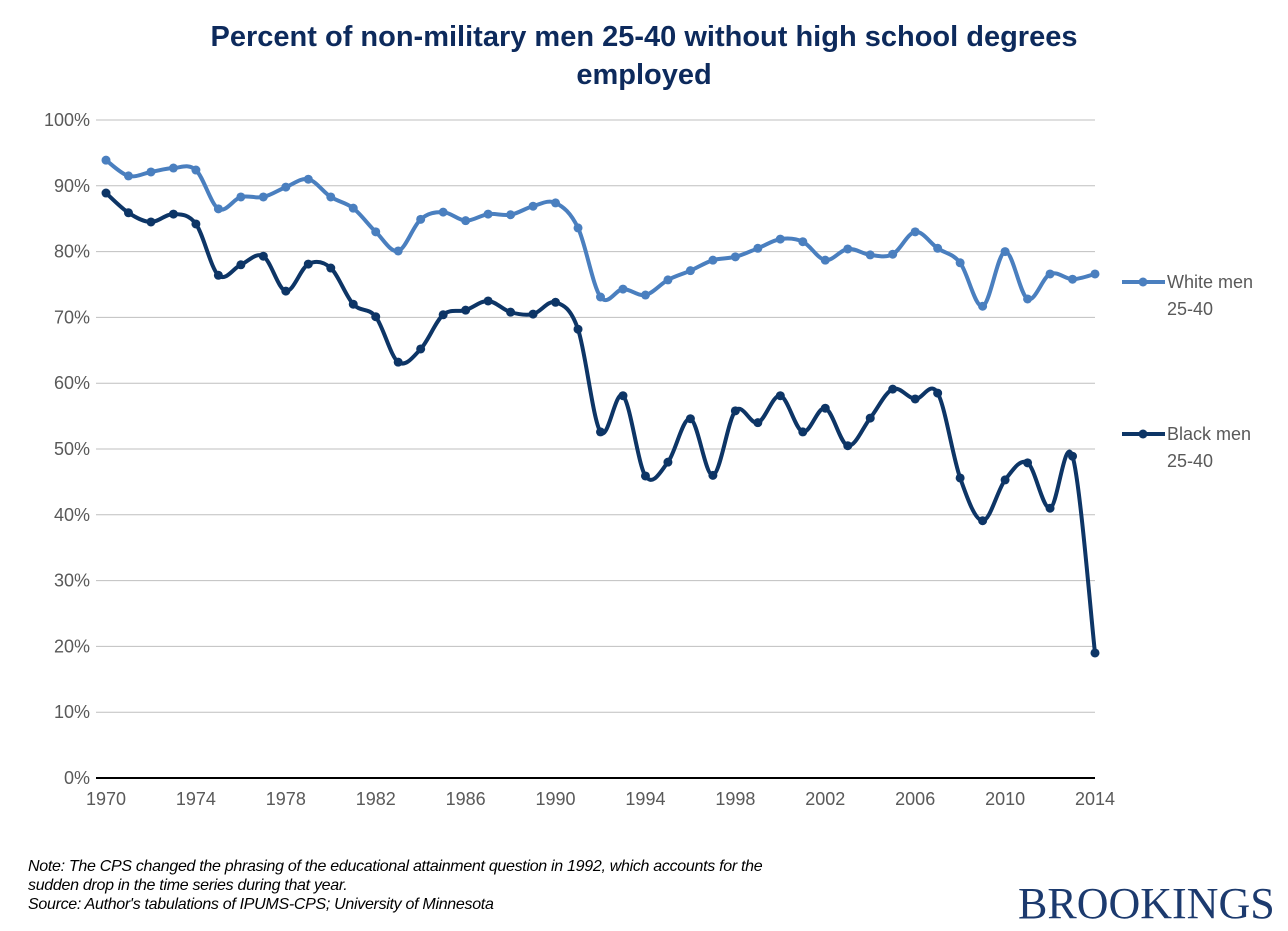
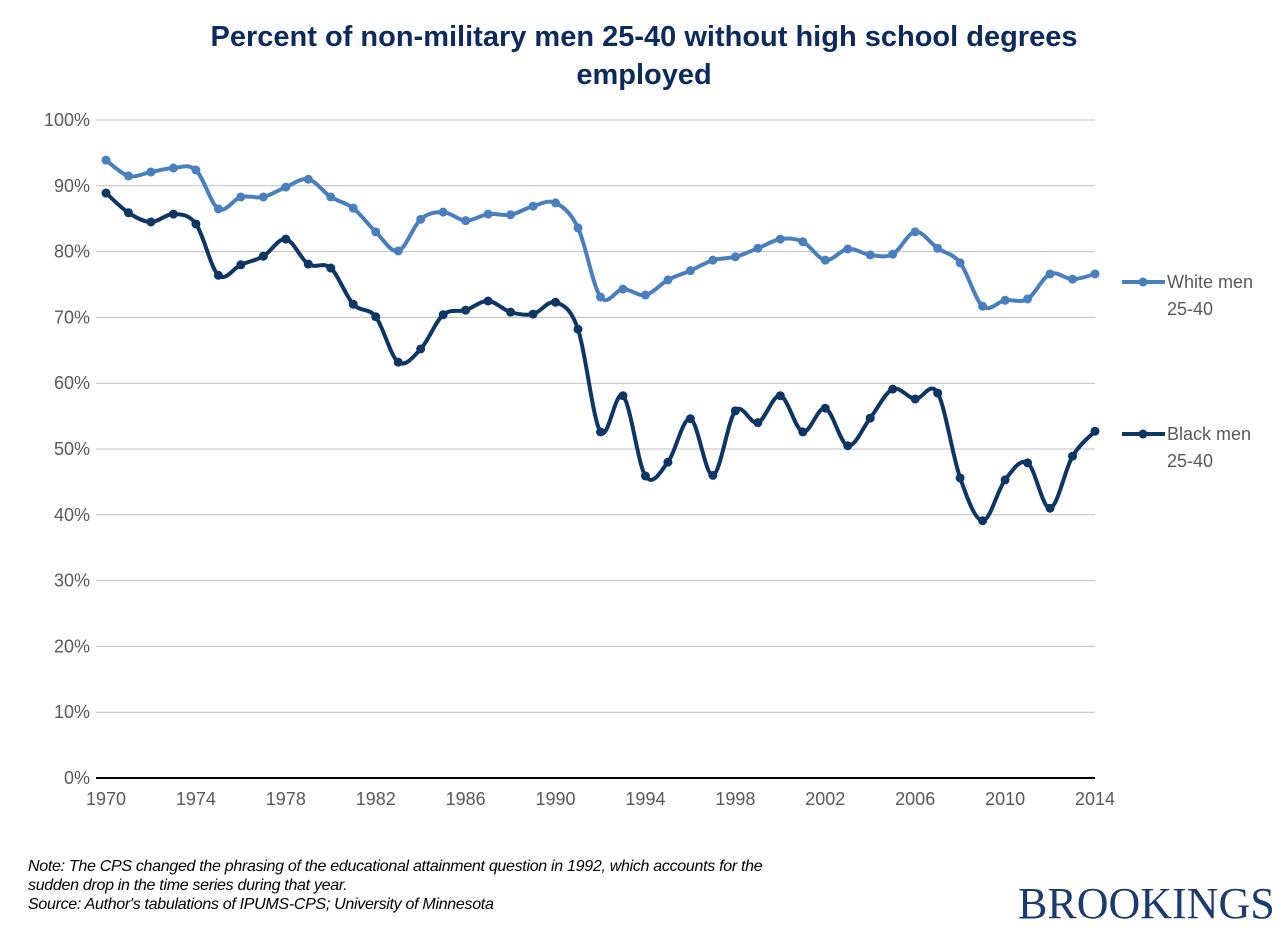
Black men 25-40/1978: 74% -> 82%
White men 25-40/2010: 80% -> 73%
Black men 25-40/2014: 19% -> 53%
